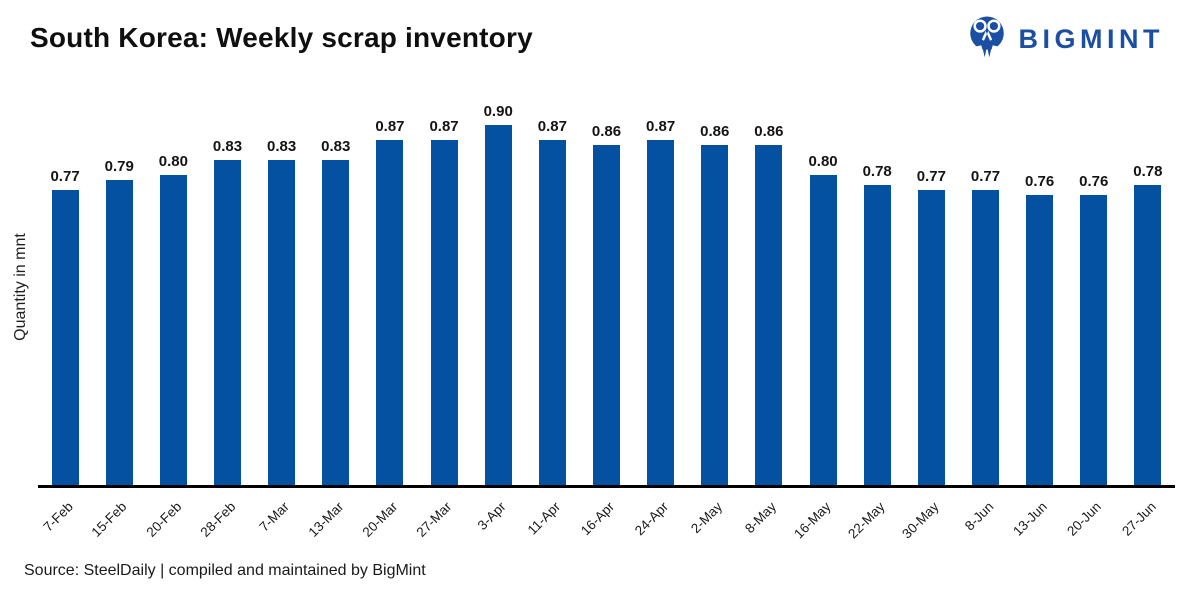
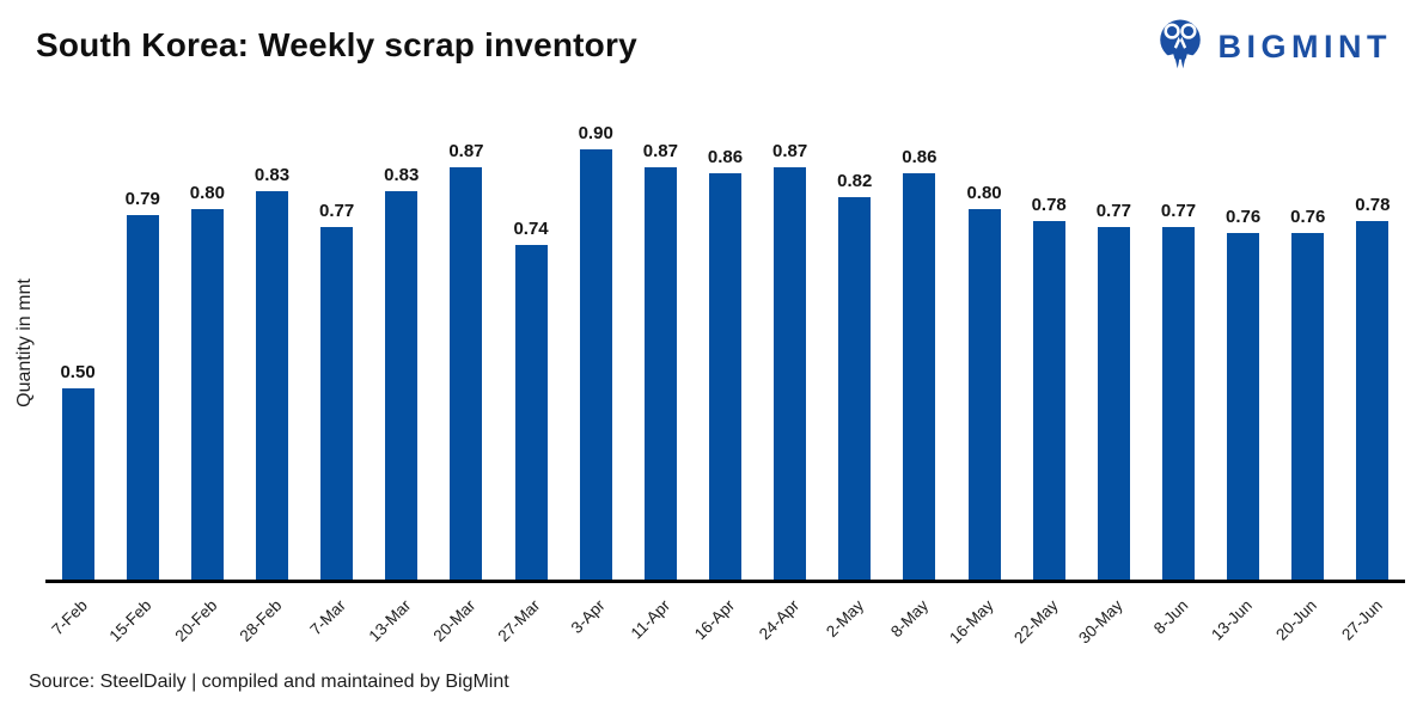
7-Feb: 0.77 -> 0.50
7-Mar: 0.83 -> 0.77
27-Mar: 0.87 -> 0.74
2-May: 0.86 -> 0.82
